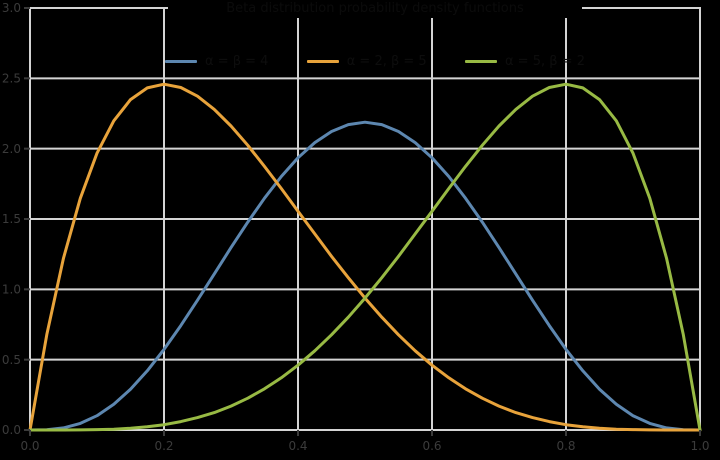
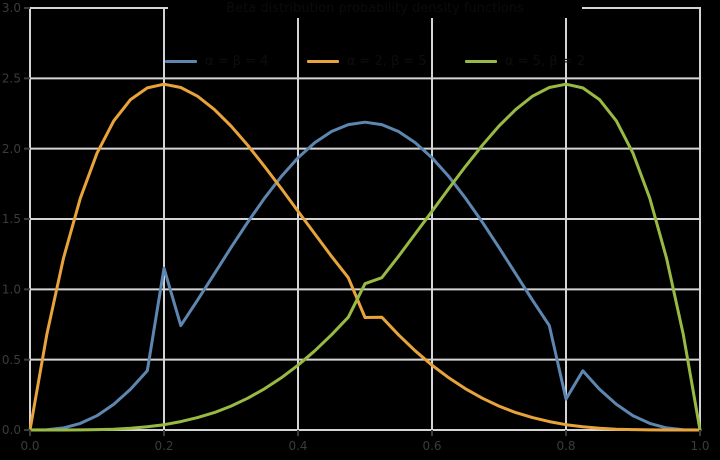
α = β = 4/0.2: 0.57 -> 1.15
α = 2, β = 5/0.5: 0.94 -> 0.80
α = 5, β = 2/0.5: 0.94 -> 1.04
α = β = 4/0.8: 0.57 -> 0.22
